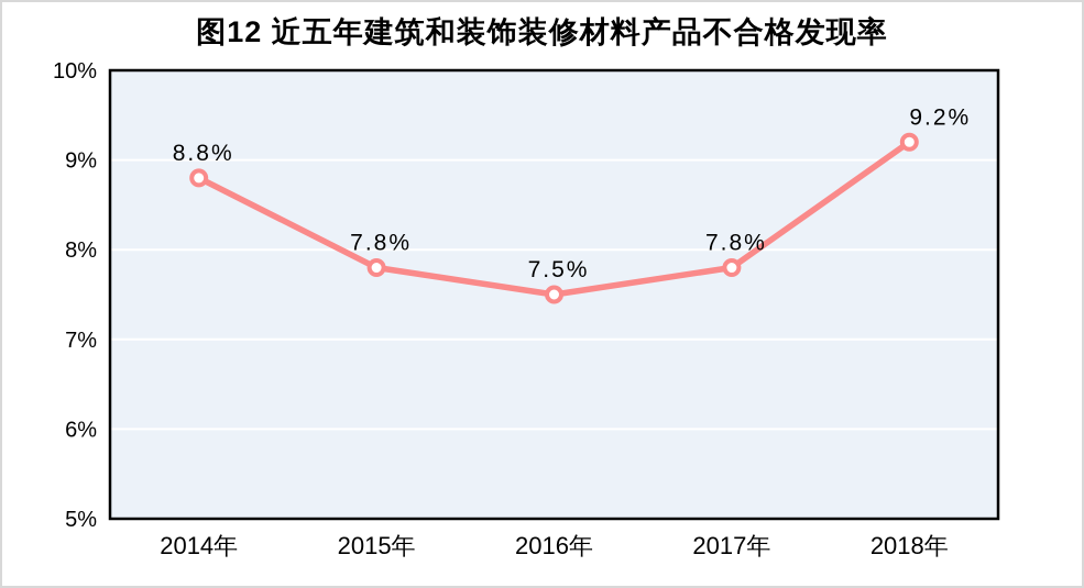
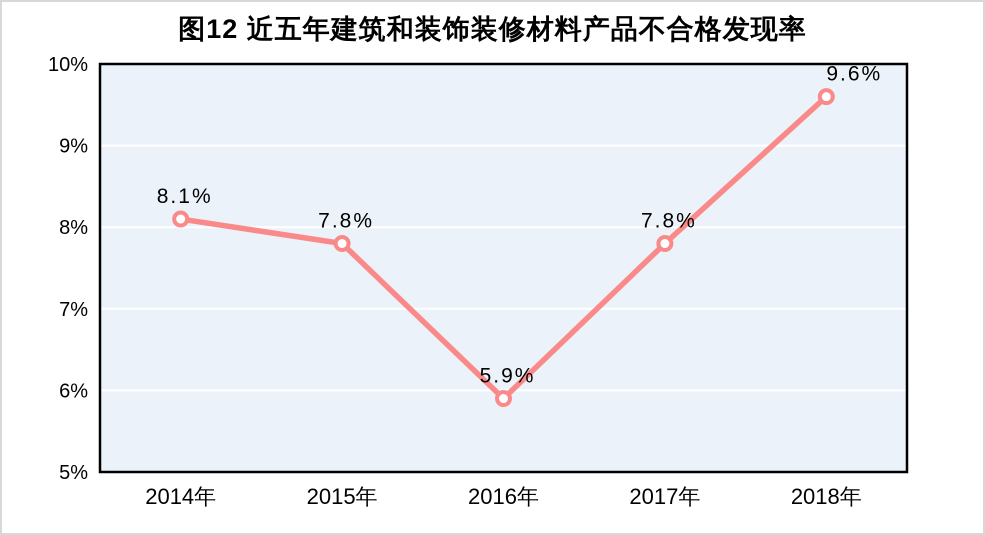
2014年: 8.8% -> 8.1%
2016年: 7.5% -> 5.9%
2018年: 9.2% -> 9.6%
